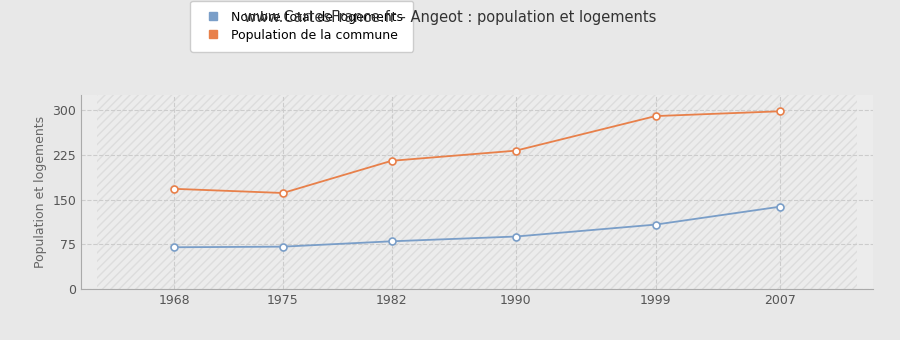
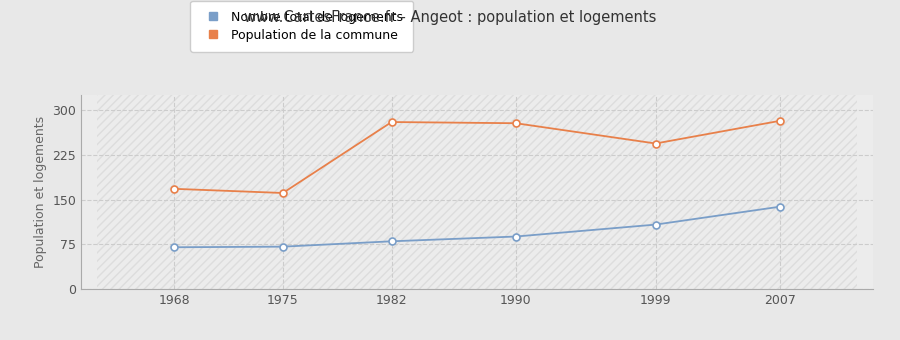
Population de la commune/1982: 215 -> 280
Population de la commune/1990: 232 -> 278
Population de la commune/1999: 290 -> 244
Population de la commune/2007: 298 -> 282
